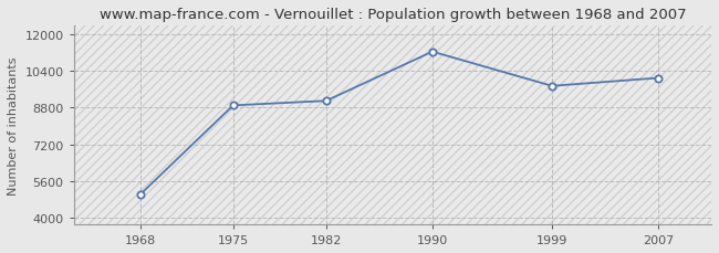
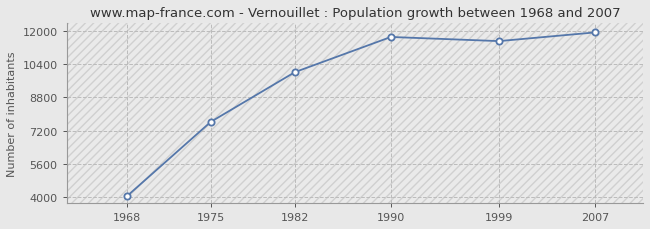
1968: 5000 -> 4020
1975: 8900 -> 7620
1982: 9100 -> 10020
1990: 11250 -> 11720
1999: 9750 -> 11520
2007: 10100 -> 11940
